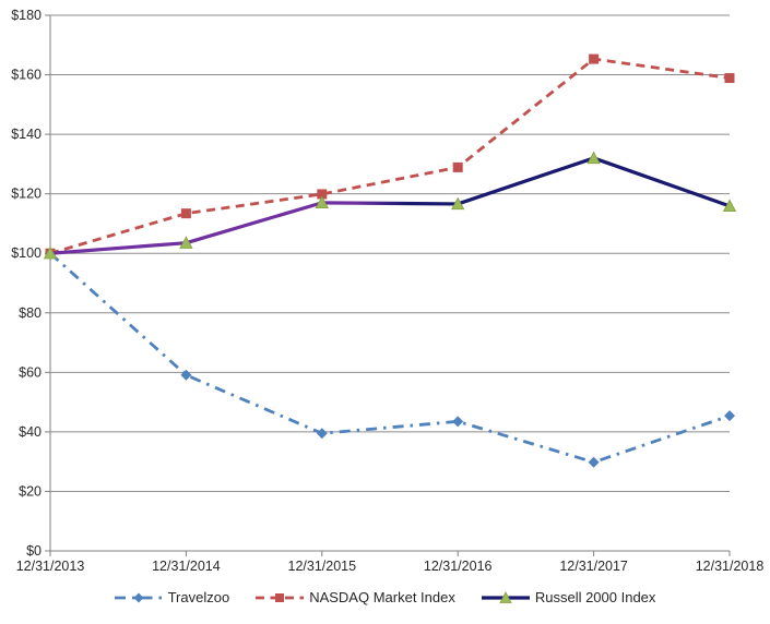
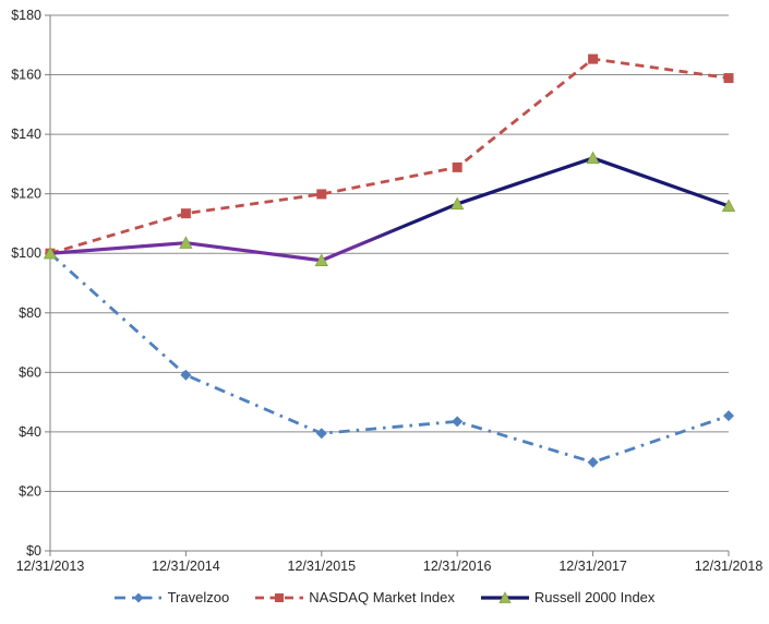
Russell 2000 Index/12/31/2015: $117 -> $98
